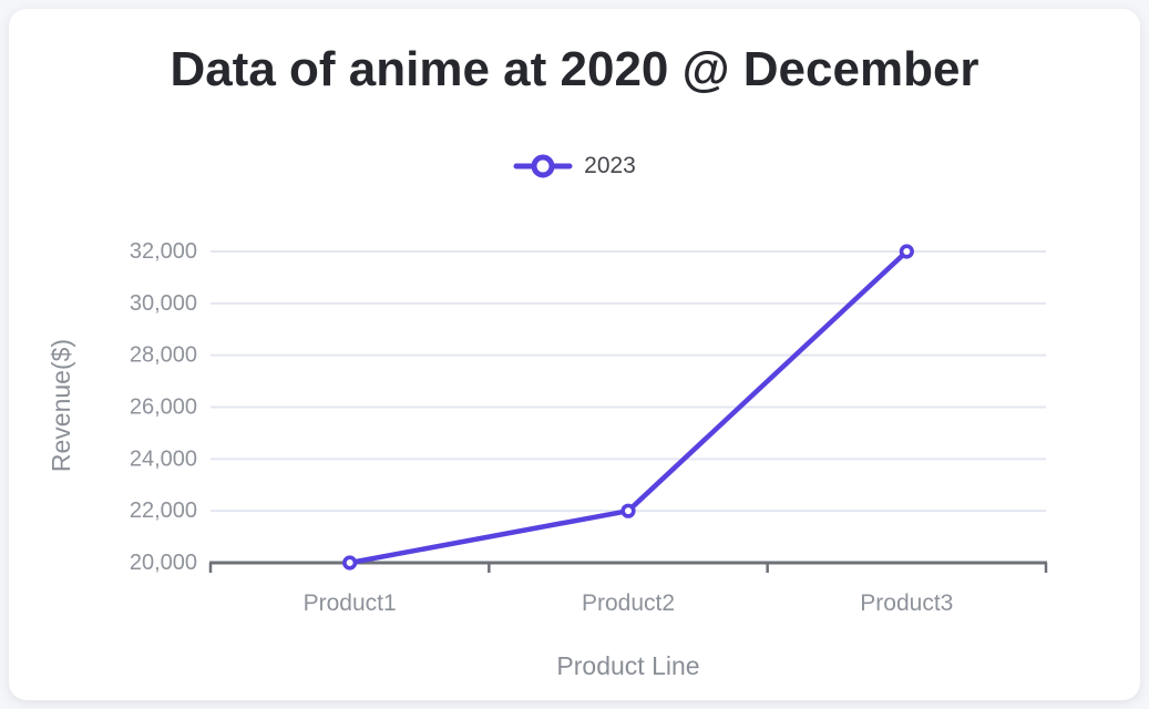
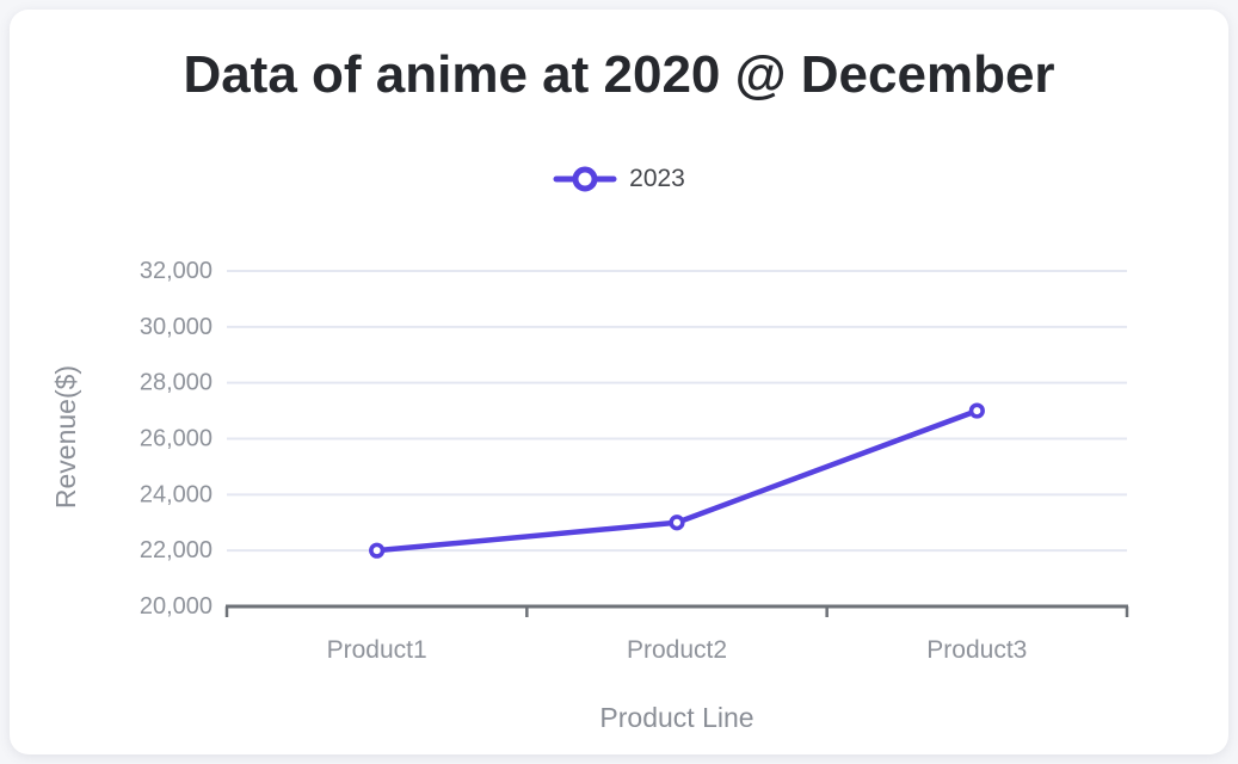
Product1: 20000 -> 22000
Product2: 22000 -> 23000
Product3: 32000 -> 27000
